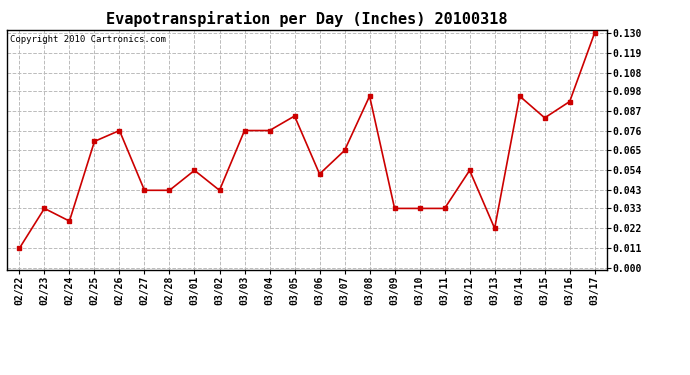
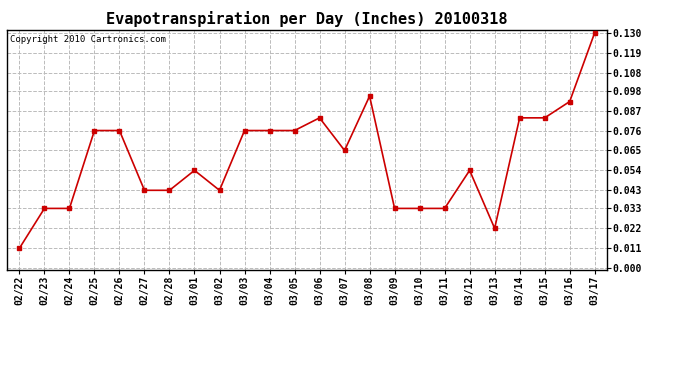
02/24: 0.026 -> 0.033
02/25: 0.070 -> 0.076
03/05: 0.084 -> 0.076
03/06: 0.052 -> 0.083
03/14: 0.095 -> 0.083
